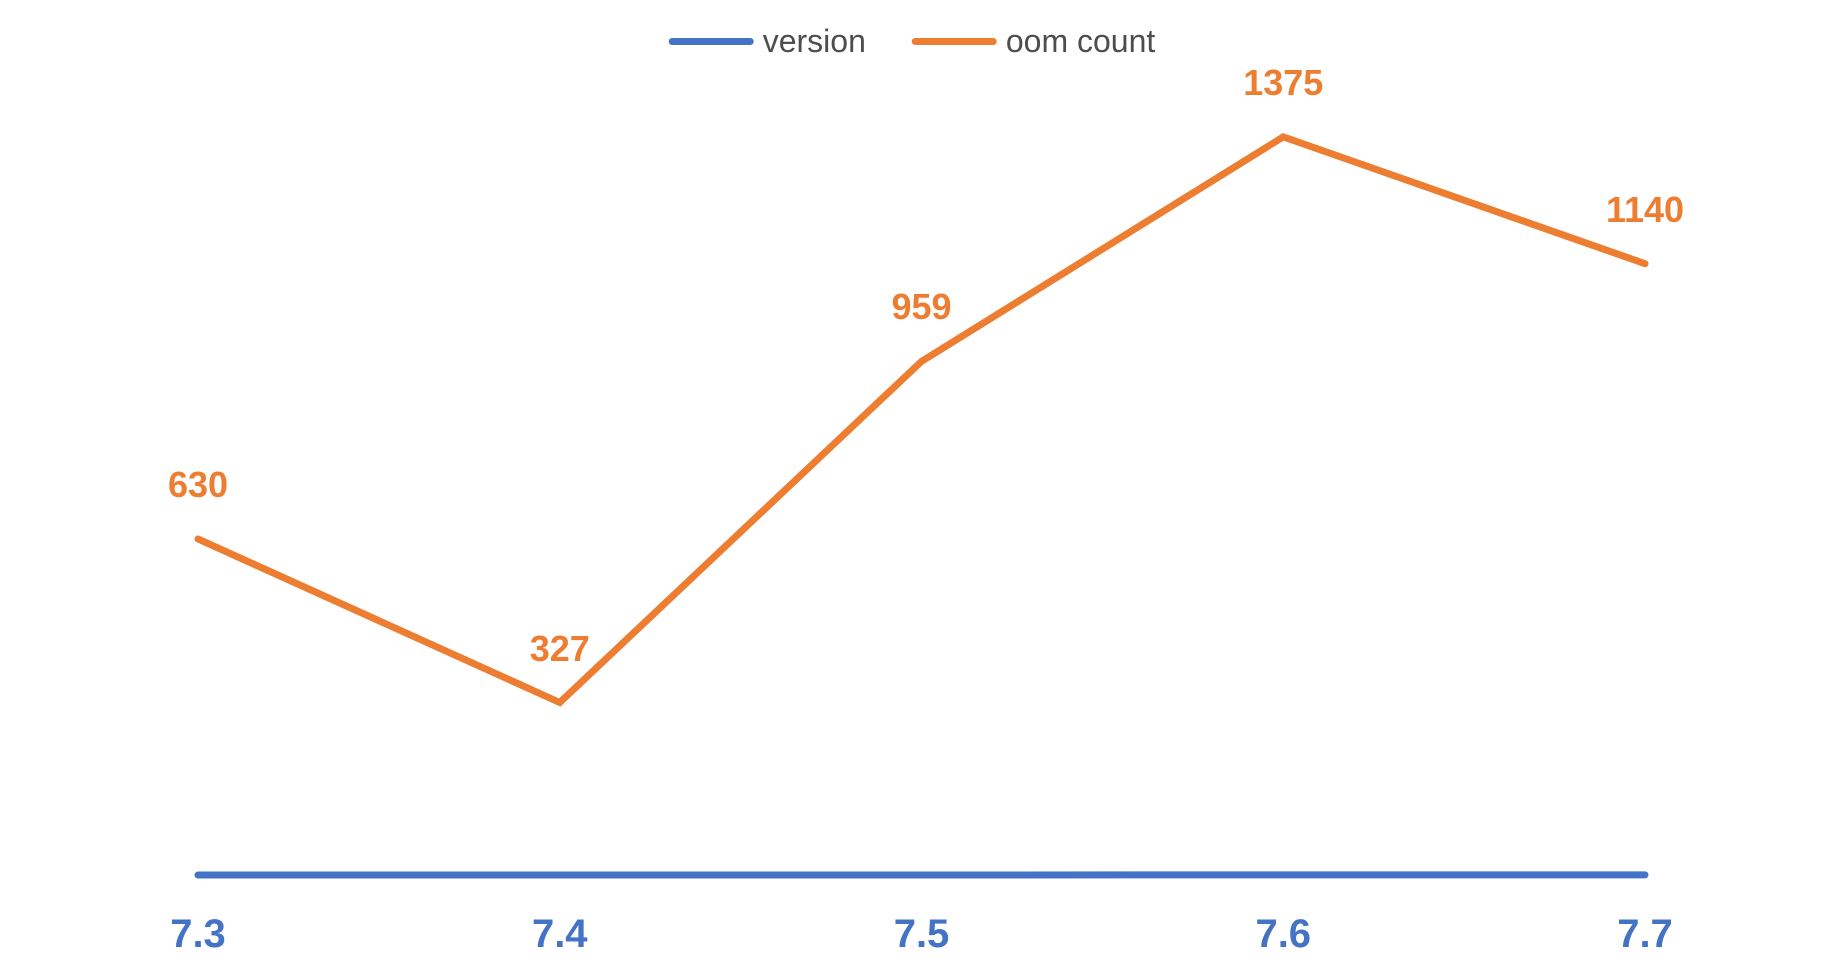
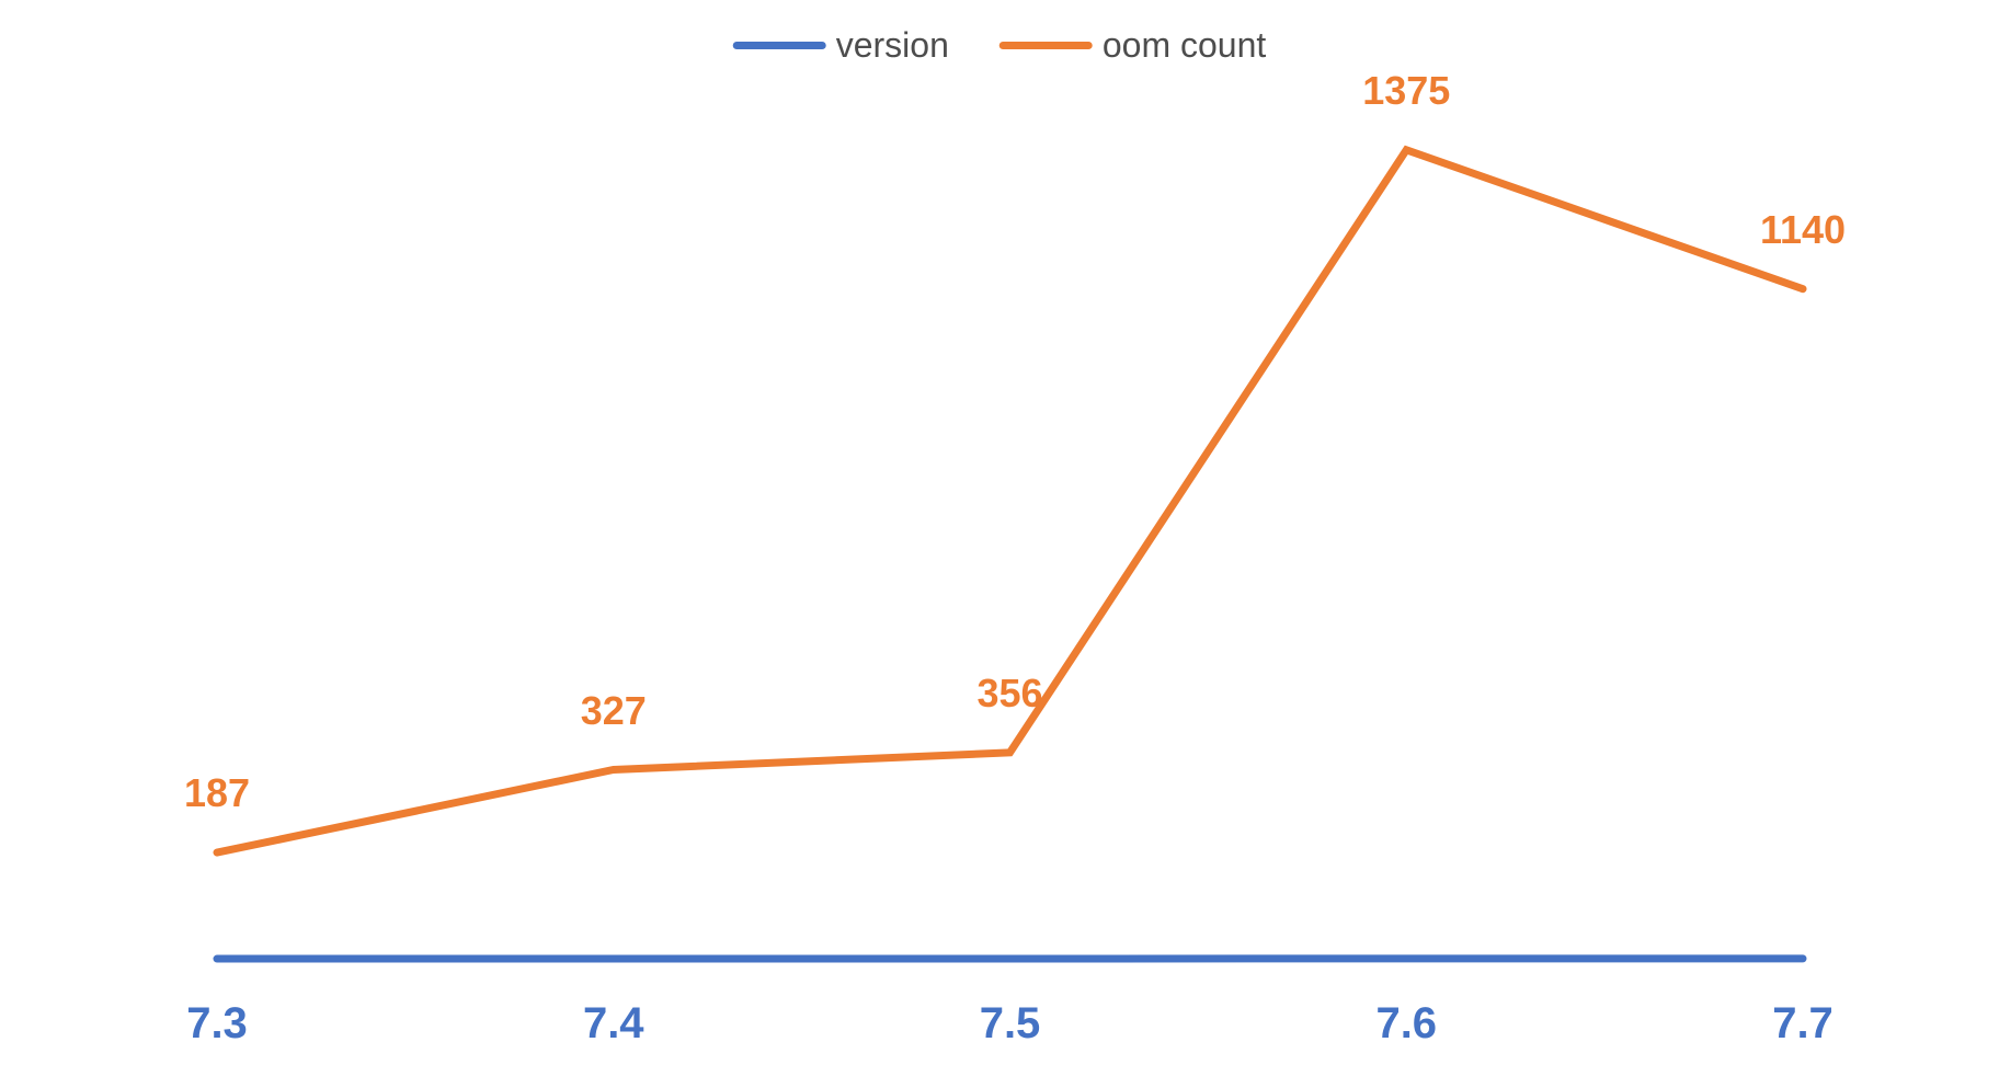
oom count/7.3: 630 -> 187
oom count/7.5: 959 -> 356
